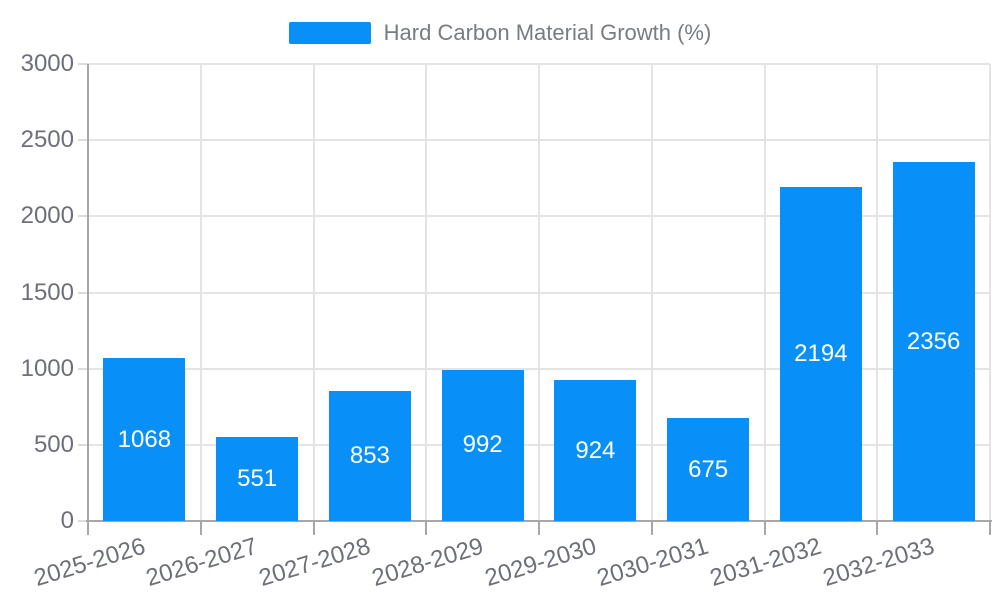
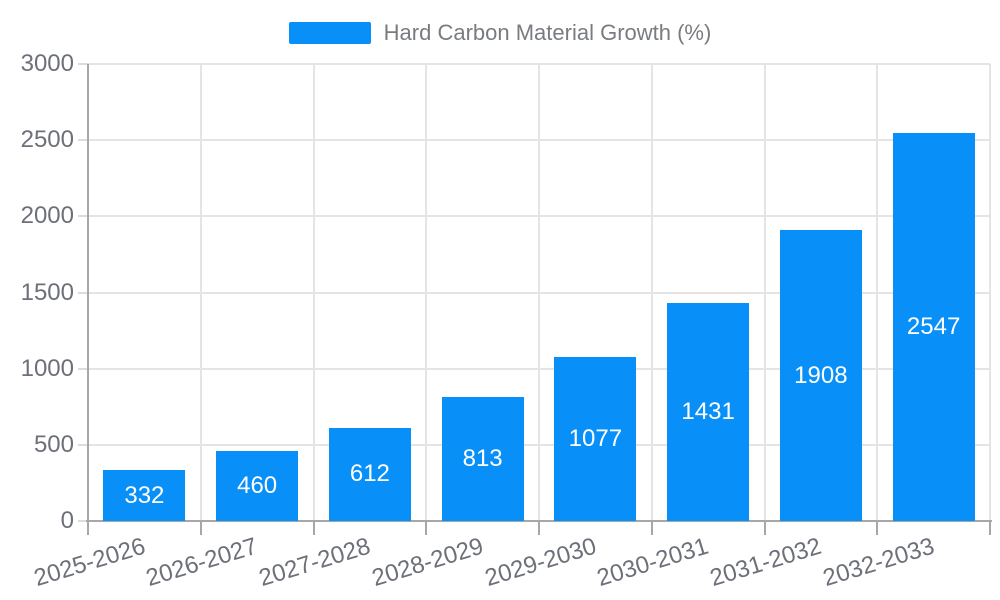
2025-2026: 1068 -> 332
2026-2027: 551 -> 460
2027-2028: 853 -> 612
2028-2029: 992 -> 813
2029-2030: 924 -> 1077
2030-2031: 675 -> 1431
2031-2032: 2194 -> 1908
2032-2033: 2356 -> 2547
